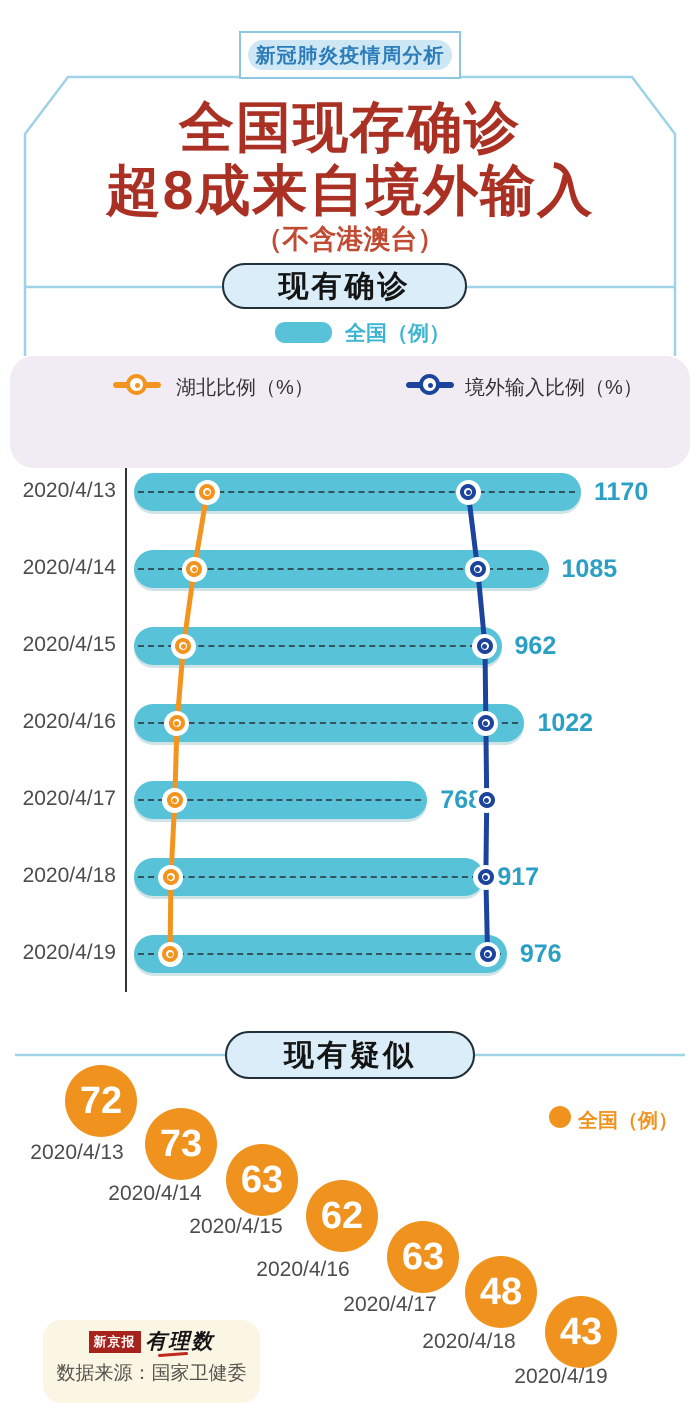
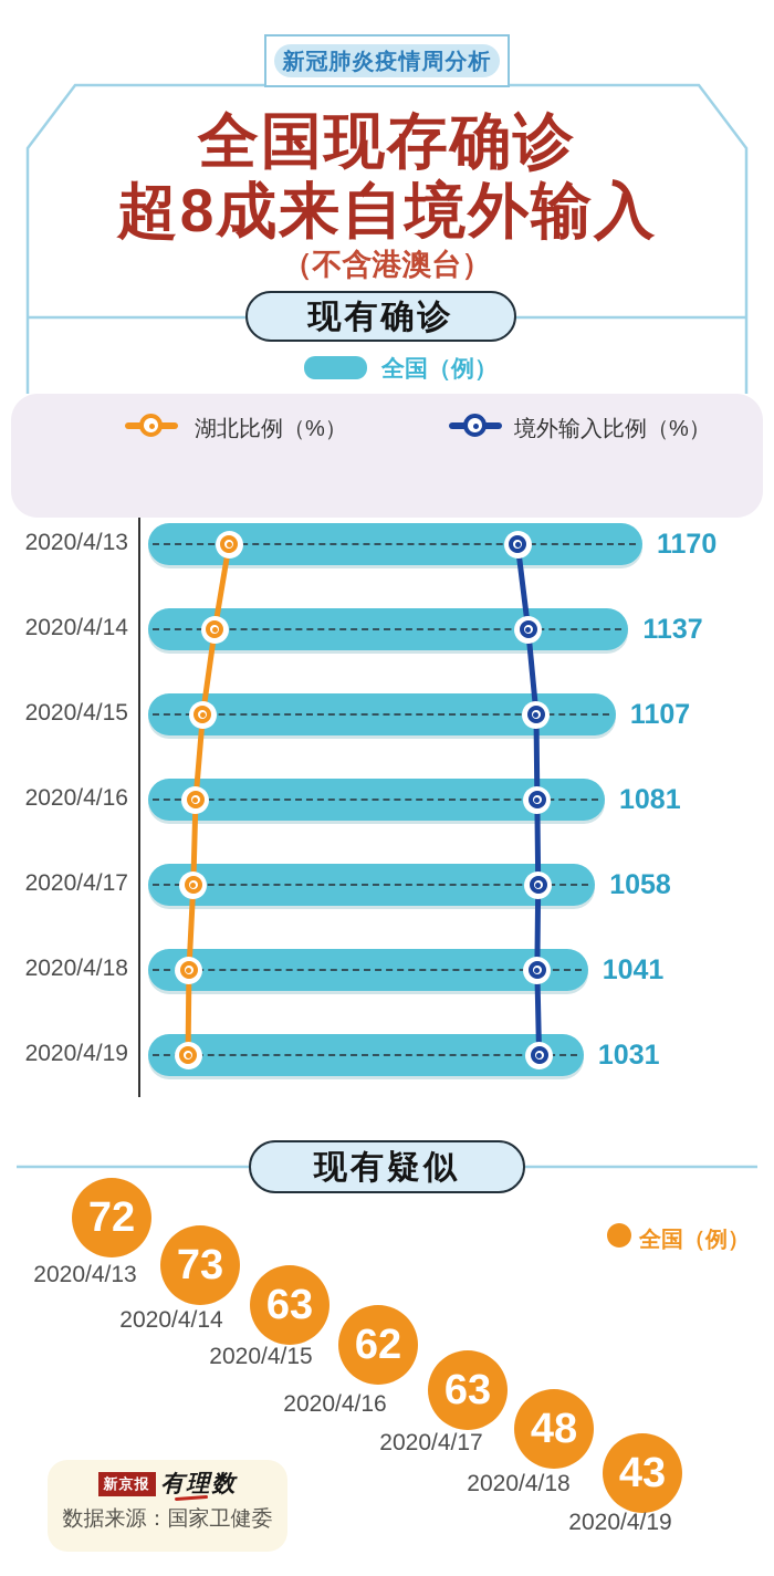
现有确诊/全国（例）/2020/4/14: 1085 -> 1137
现有确诊/全国（例）/2020/4/15: 962 -> 1107
现有确诊/全国（例）/2020/4/16: 1022 -> 1081
现有确诊/全国（例）/2020/4/17: 768 -> 1058
现有确诊/全国（例）/2020/4/18: 917 -> 1041
现有确诊/全国（例）/2020/4/19: 976 -> 1031
